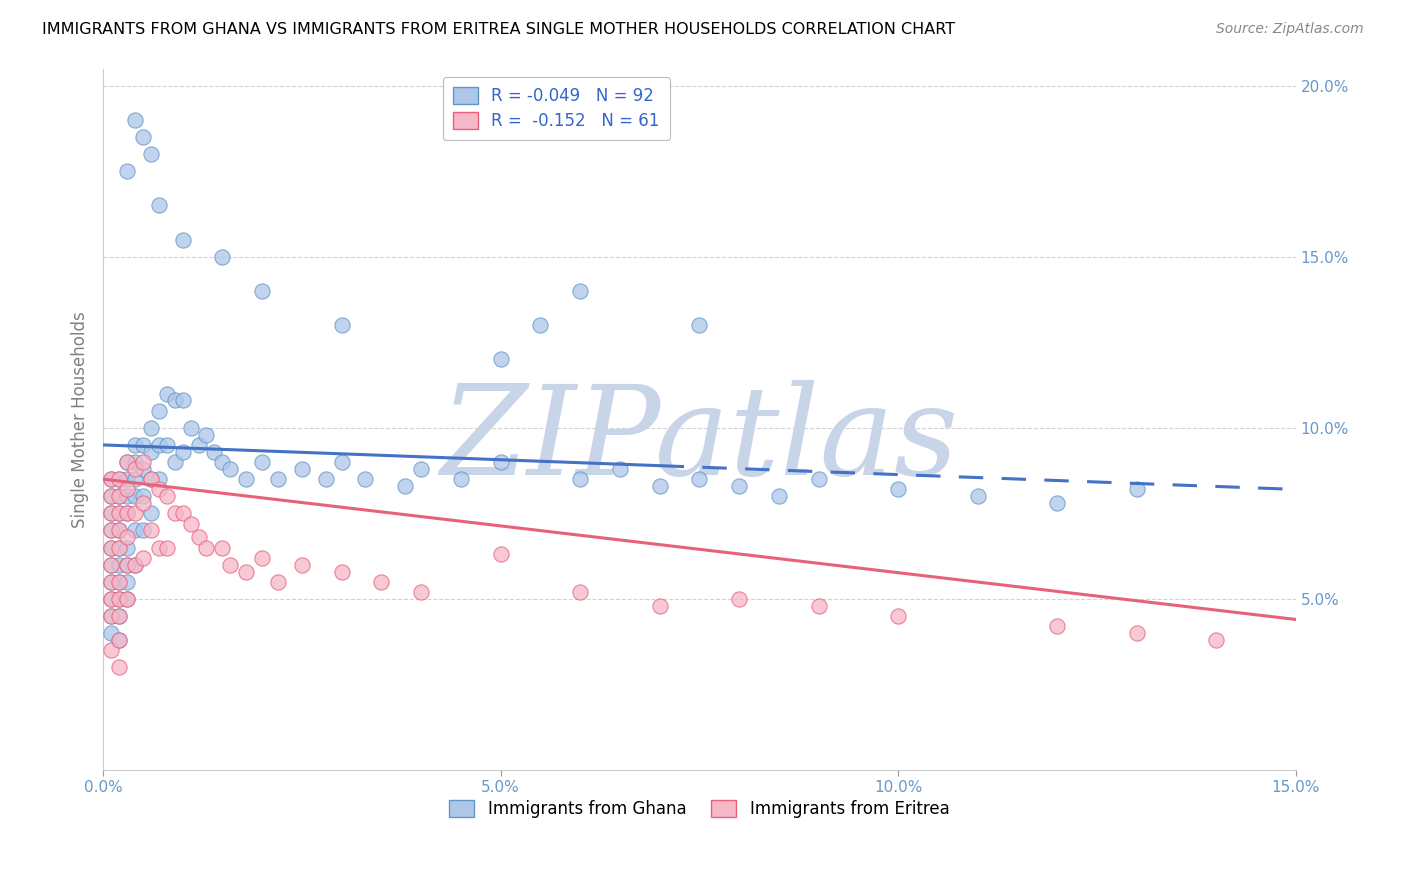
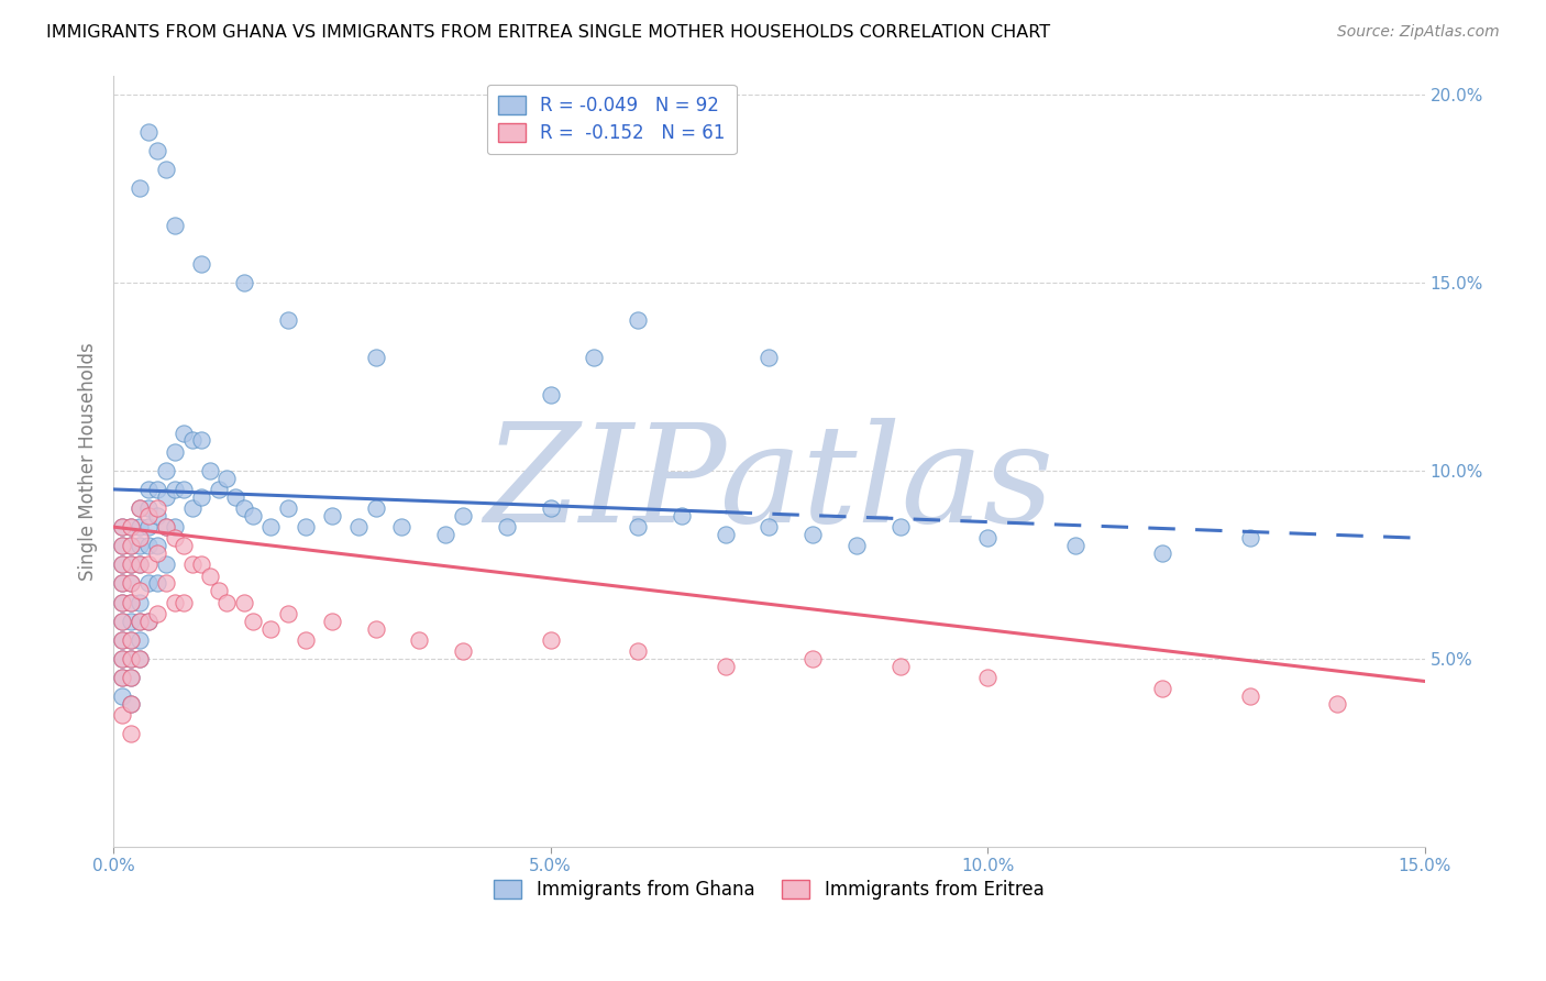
Immigrants from Eritrea/5.0%: 6.3% -> 5.5%
